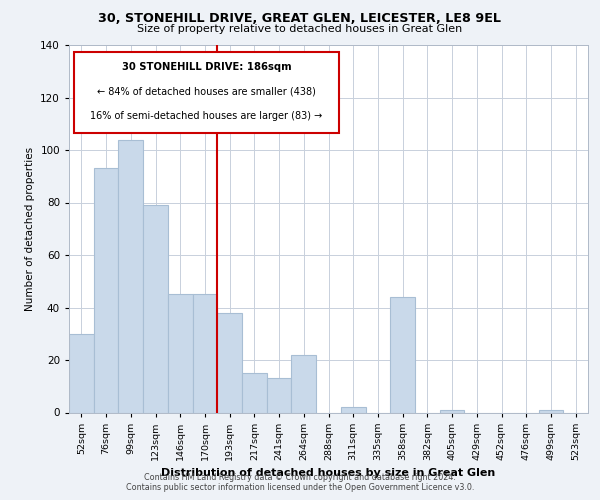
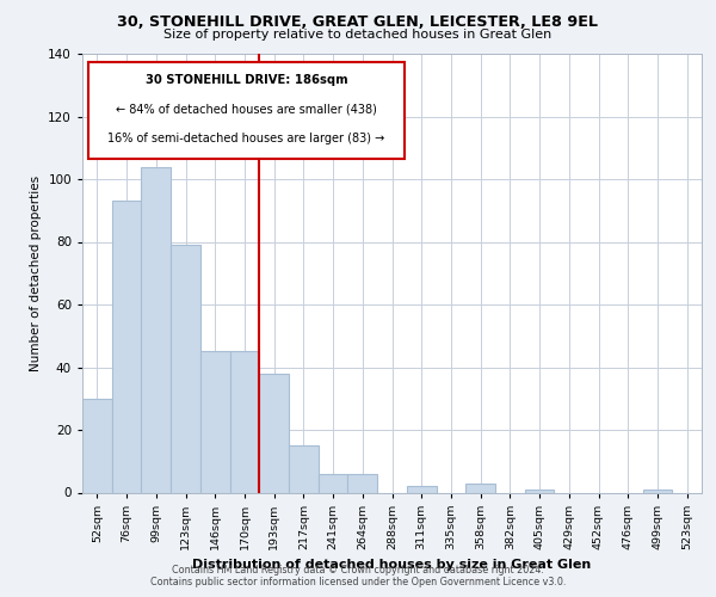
241sqm: 13 -> 6
264sqm: 22 -> 6
358sqm: 44 -> 3
